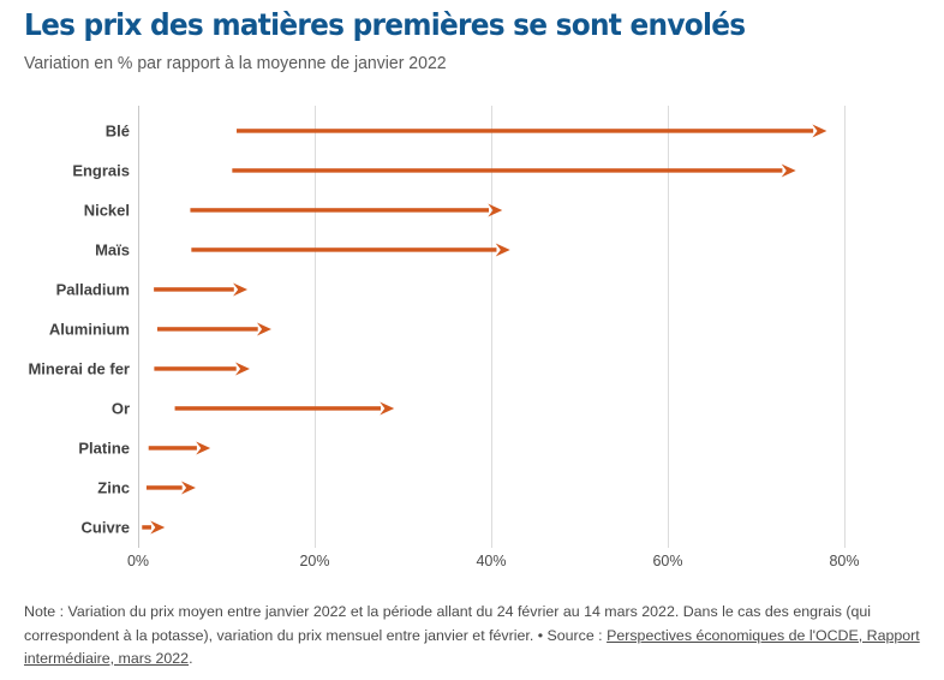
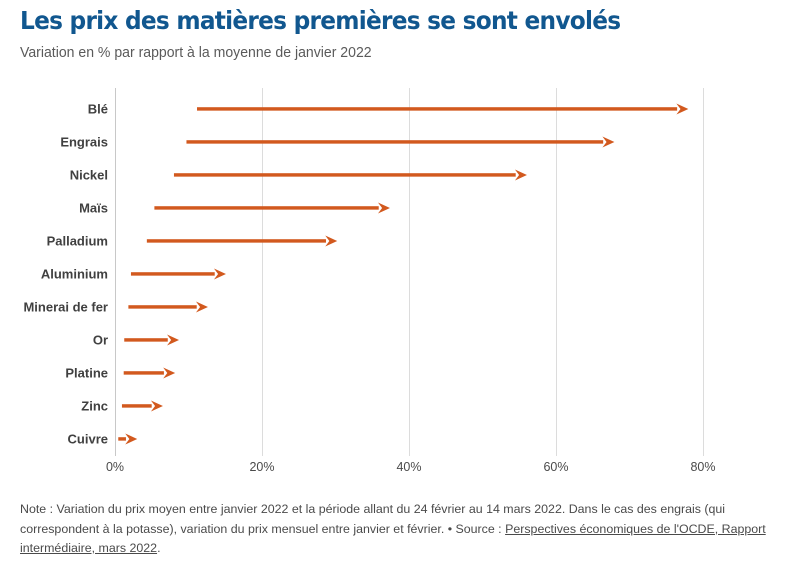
Engrais: 85% -> 78%
Nickel: 47% -> 64%
Maïs: 48% -> 43%
Palladium: 14% -> 34%
Or: 33% -> 10%
